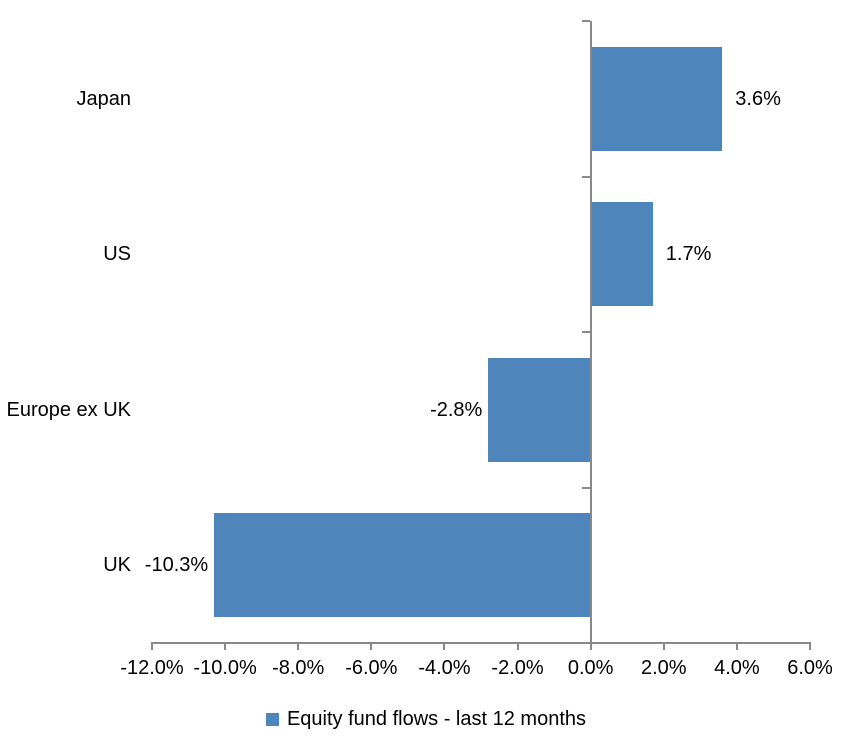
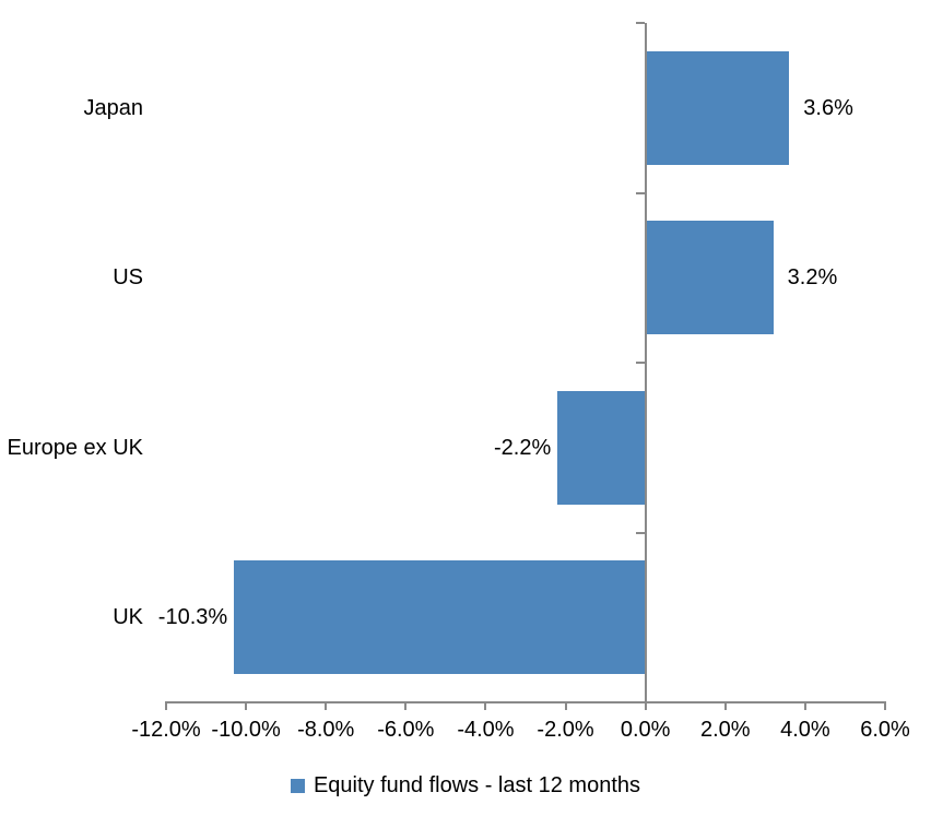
US: 1.7% -> 3.2%
Europe ex UK: -2.8% -> -2.2%
